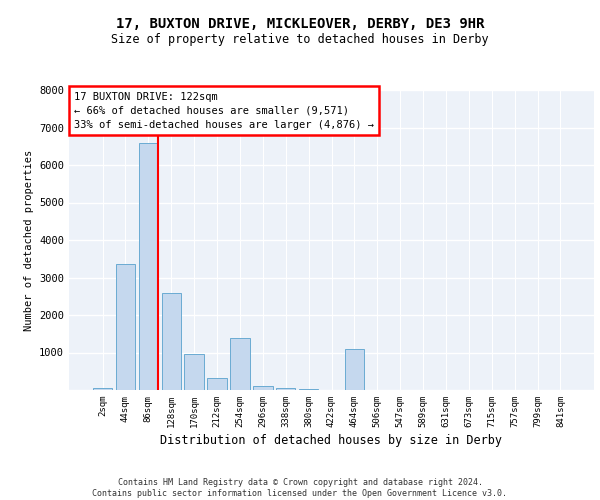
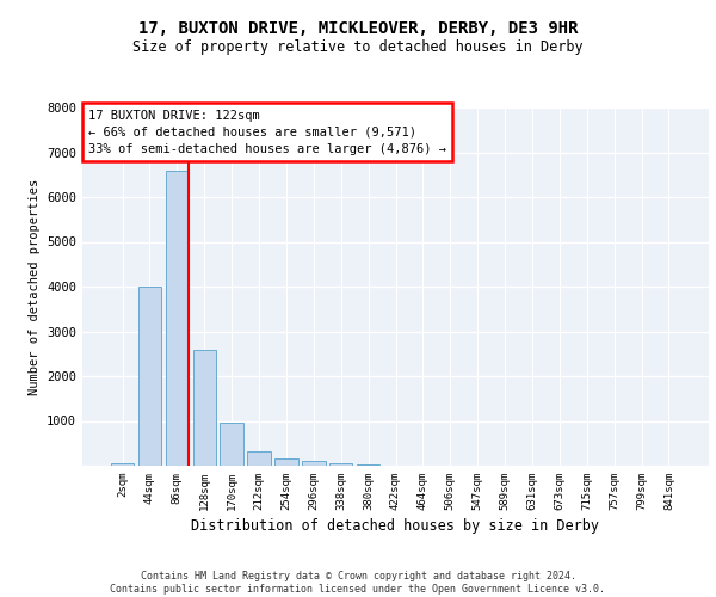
44sqm: 3350 -> 4000
254sqm: 1400 -> 150
464sqm: 1100 -> 0
